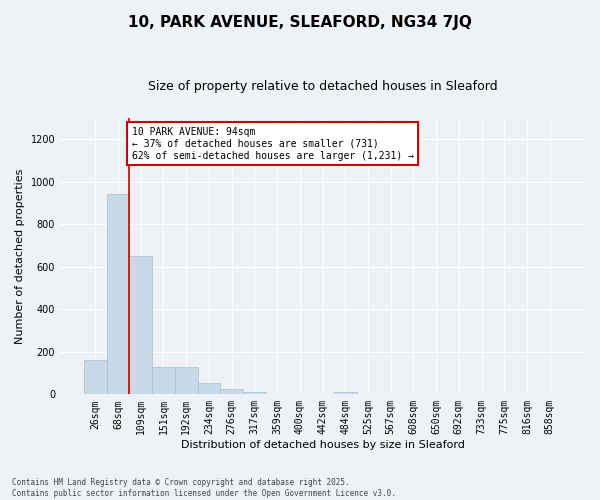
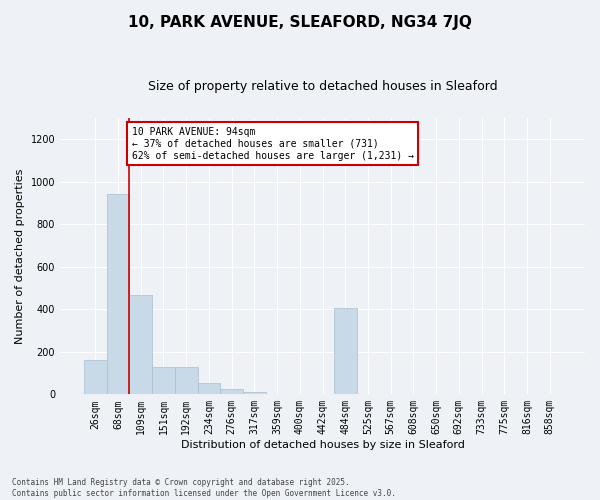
109sqm: 650 -> 465
484sqm: 12 -> 405
